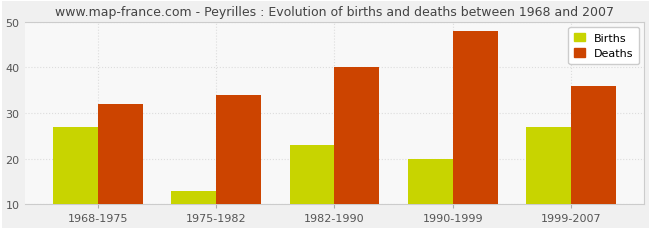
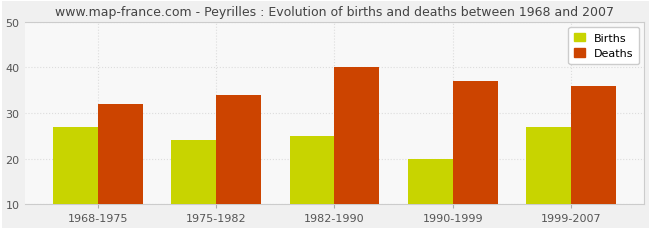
Births/1975-1982: 13 -> 24
Births/1982-1990: 23 -> 25
Deaths/1990-1999: 48 -> 37
